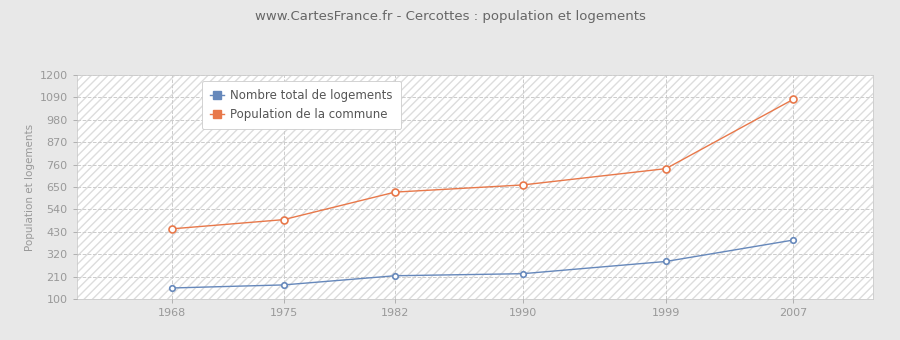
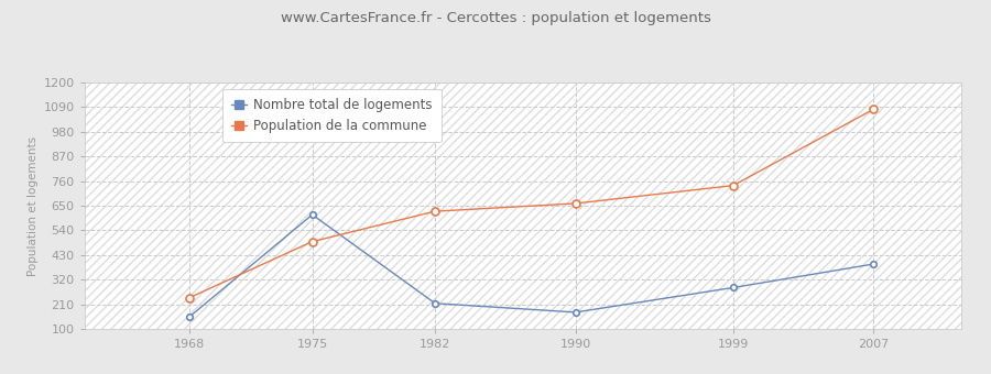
Population de la commune/1968: 445 -> 240
Nombre total de logements/1975: 170 -> 610
Nombre total de logements/1990: 225 -> 175
